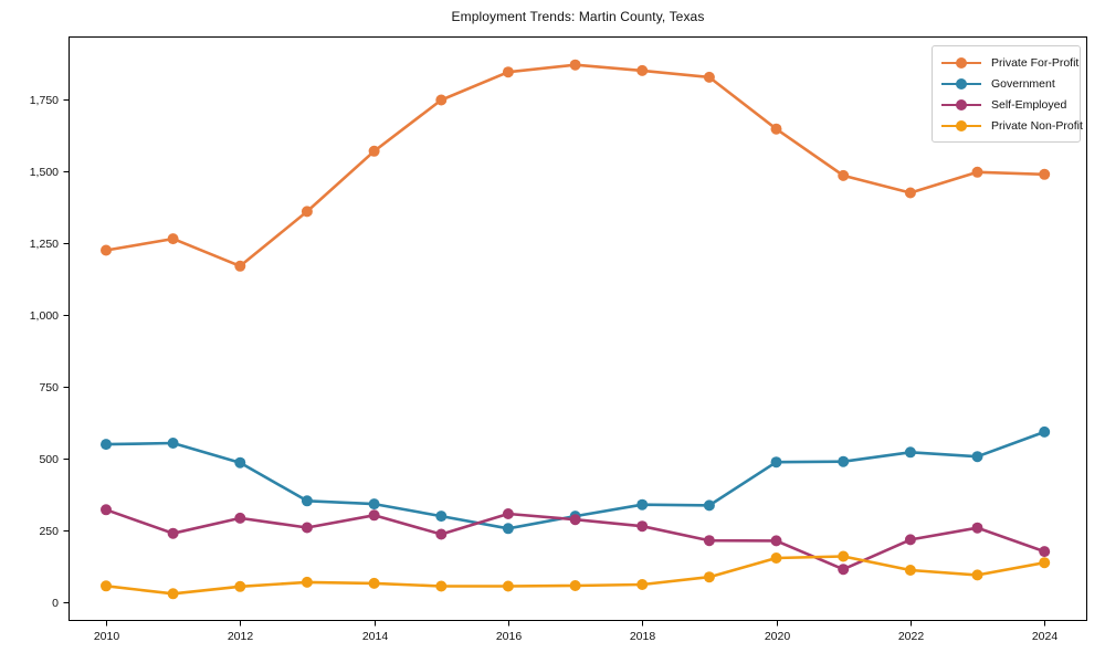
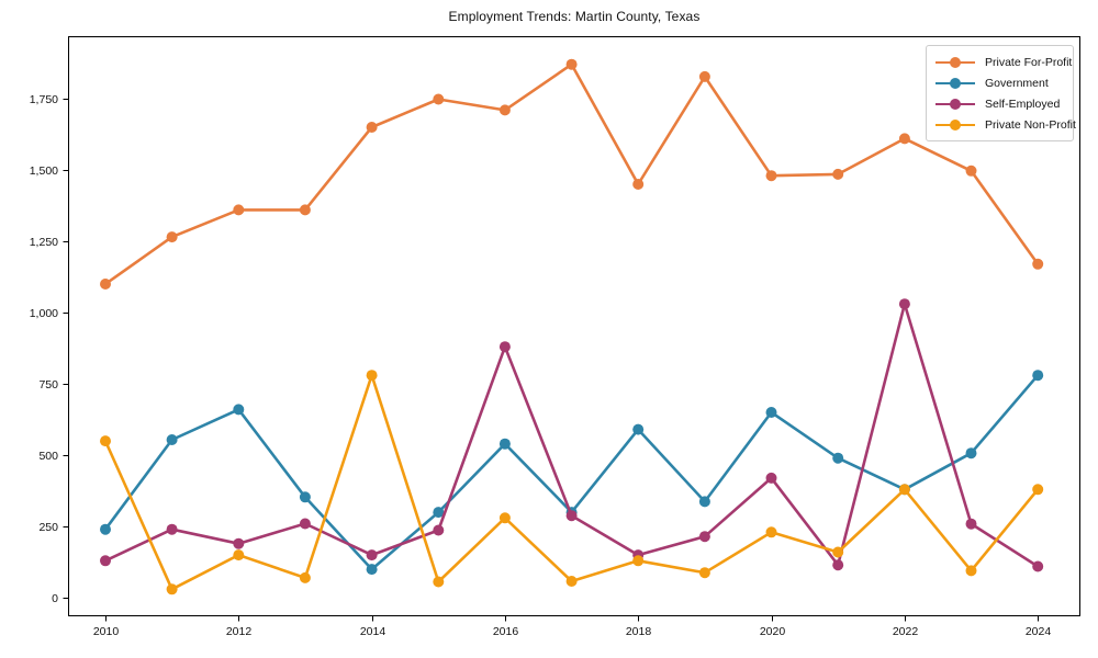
Private For-Profit/2010: 1220 -> 1100
Government/2010: 550 -> 240
Self-Employed/2010: 320 -> 130
Private Non-Profit/2010: 60 -> 550
Private For-Profit/2012: 1170 -> 1360
Government/2012: 490 -> 660
Self-Employed/2012: 290 -> 190
Private Non-Profit/2012: 60 -> 150
Private For-Profit/2014: 1570 -> 1650
Government/2014: 340 -> 100
Self-Employed/2014: 300 -> 150
Private Non-Profit/2014: 70 -> 780
Private For-Profit/2016: 1840 -> 1710
Government/2016: 260 -> 540
Self-Employed/2016: 310 -> 880
Private Non-Profit/2016: 60 -> 280
Private For-Profit/2018: 1850 -> 1450
Government/2018: 340 -> 590
Self-Employed/2018: 260 -> 150
Private Non-Profit/2018: 60 -> 130
Private For-Profit/2020: 1650 -> 1480
Government/2020: 490 -> 650
Self-Employed/2020: 210 -> 420
Private Non-Profit/2020: 150 -> 230
Private For-Profit/2022: 1420 -> 1610
Government/2022: 520 -> 380
Self-Employed/2022: 220 -> 1030
Private Non-Profit/2022: 110 -> 380
Private For-Profit/2024: 1490 -> 1170
Government/2024: 590 -> 780
Self-Employed/2024: 180 -> 110
Private Non-Profit/2024: 140 -> 380
